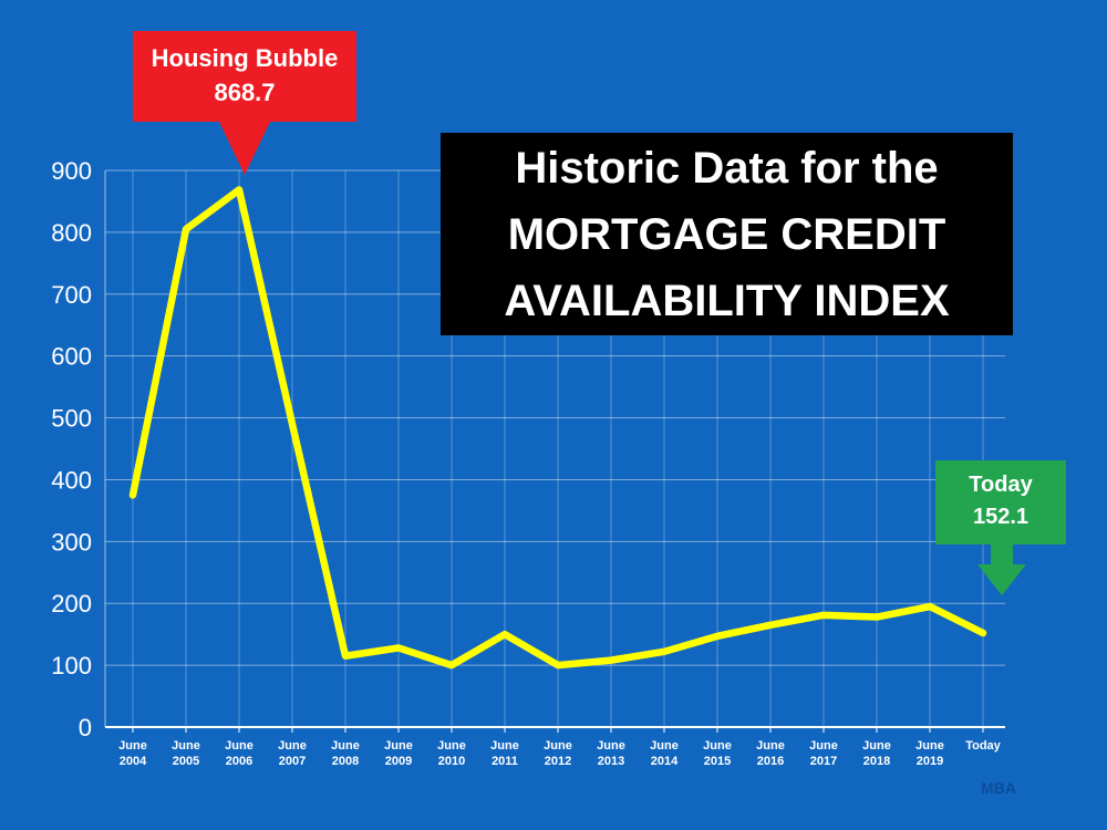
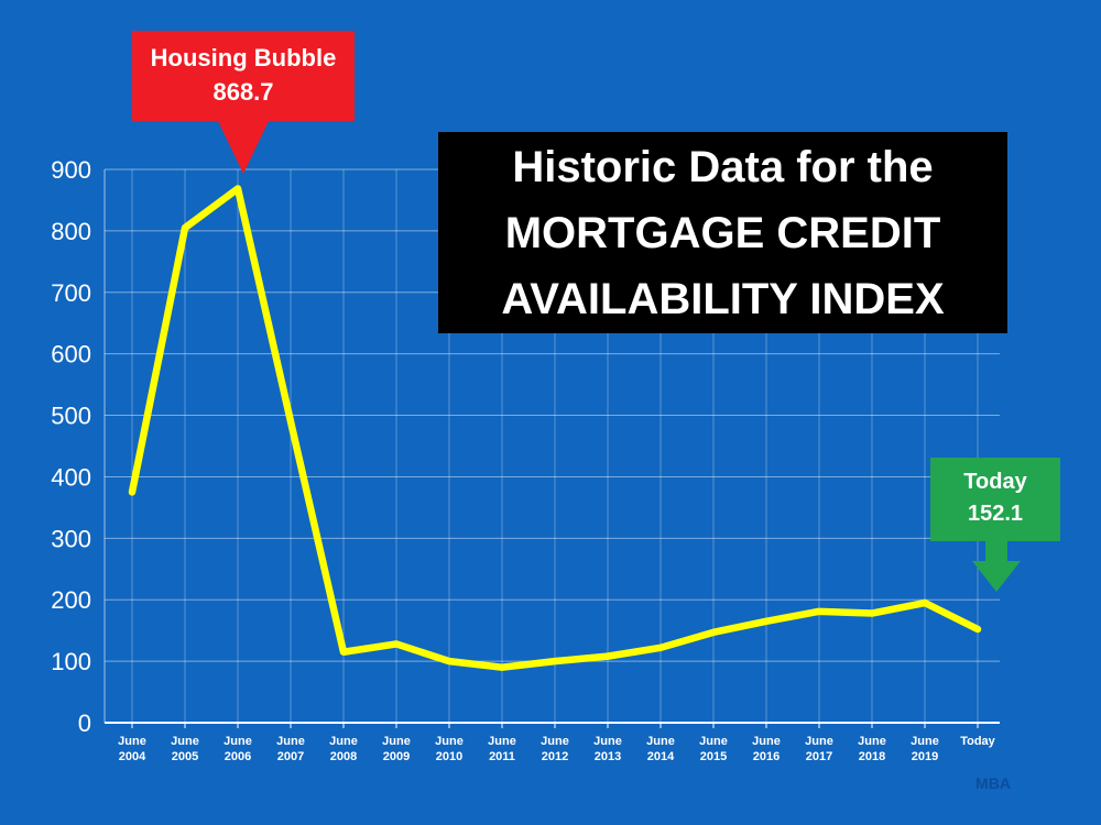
June 2011: 150 -> 90
